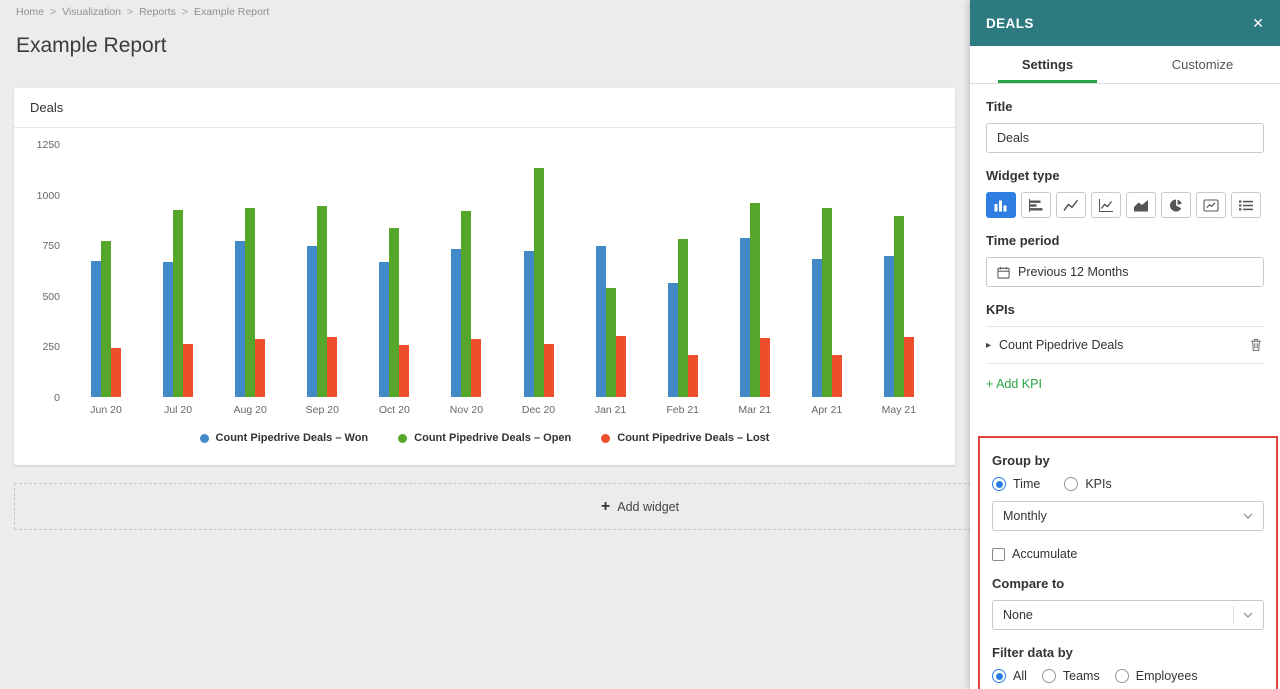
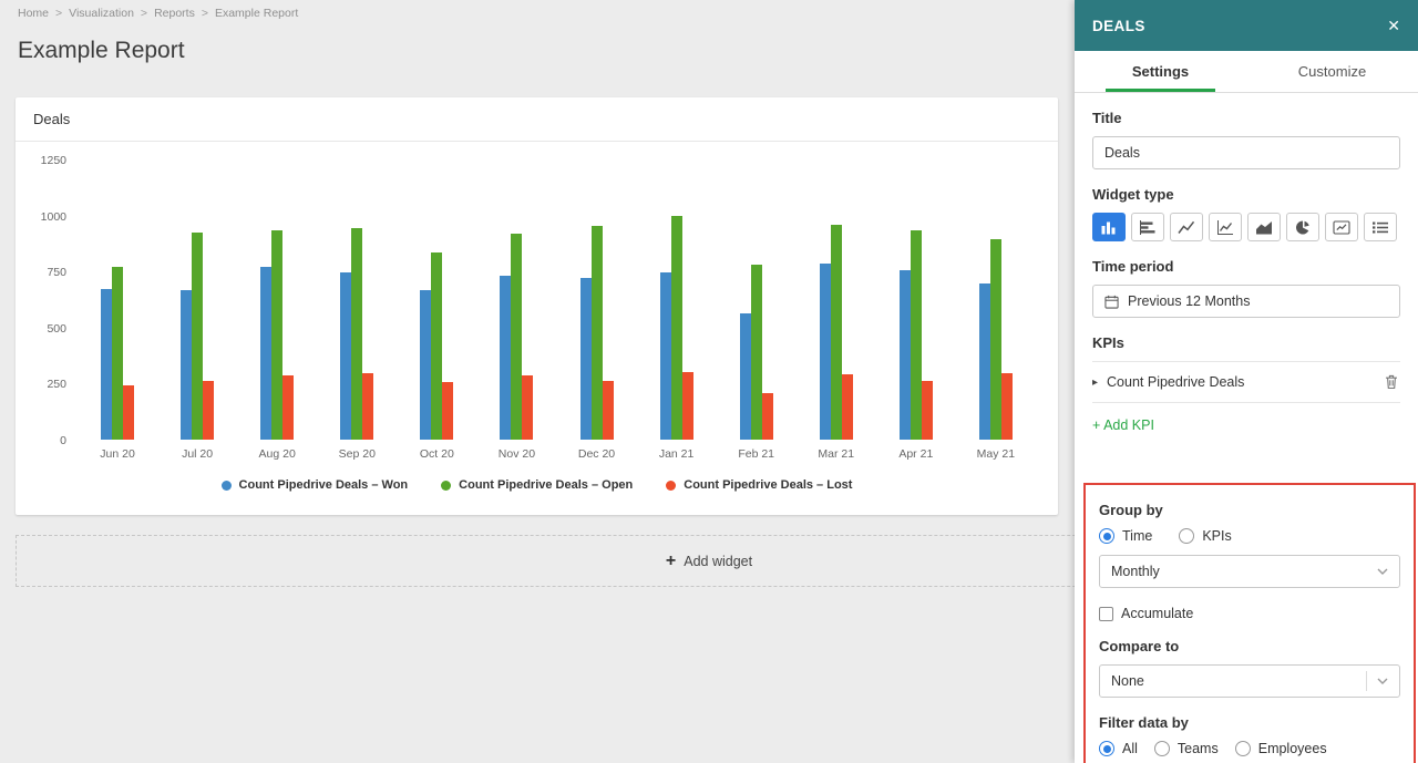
Count Pipedrive Deals – Open/Dec 20: 1130 -> 960
Count Pipedrive Deals – Open/Jan 21: 540 -> 1000
Count Pipedrive Deals – Won/Apr 21: 680 -> 760
Count Pipedrive Deals – Lost/Apr 21: 210 -> 260
